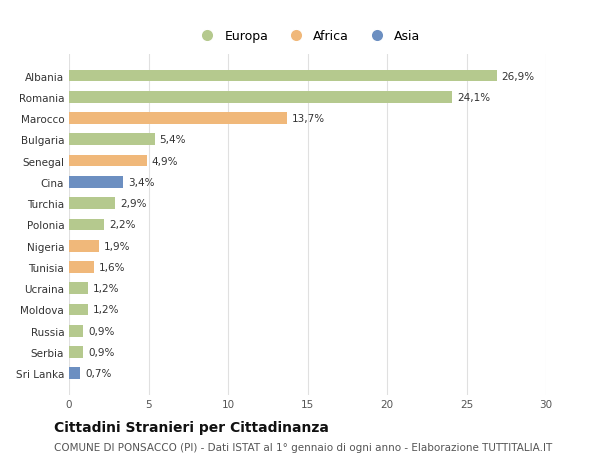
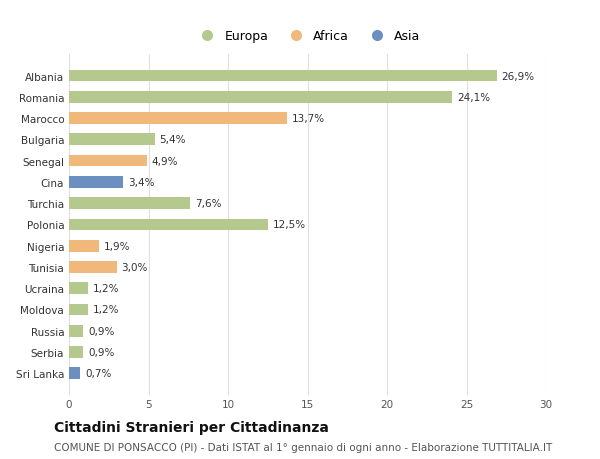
Turchia: 2,9% -> 7,6%
Polonia: 2,2% -> 12,5%
Tunisia: 1,6% -> 3,0%
